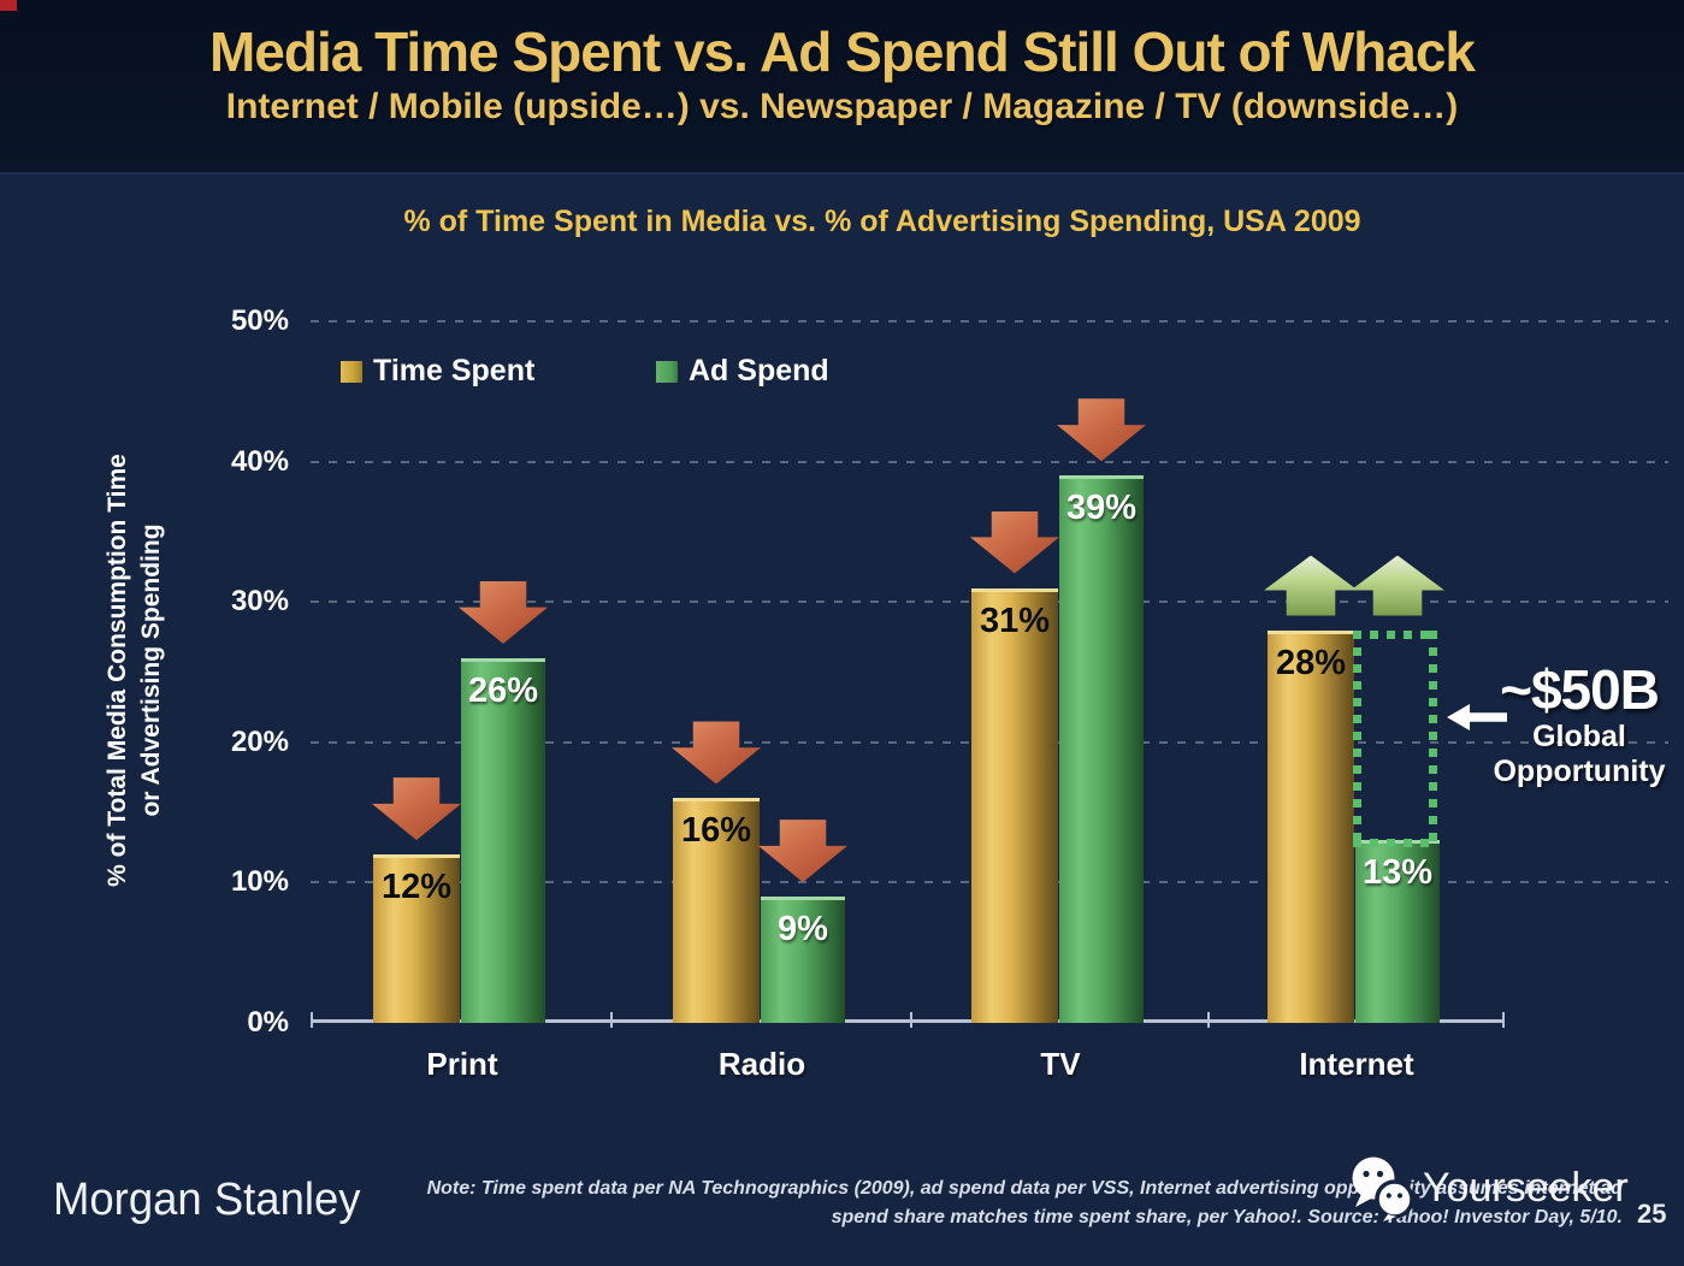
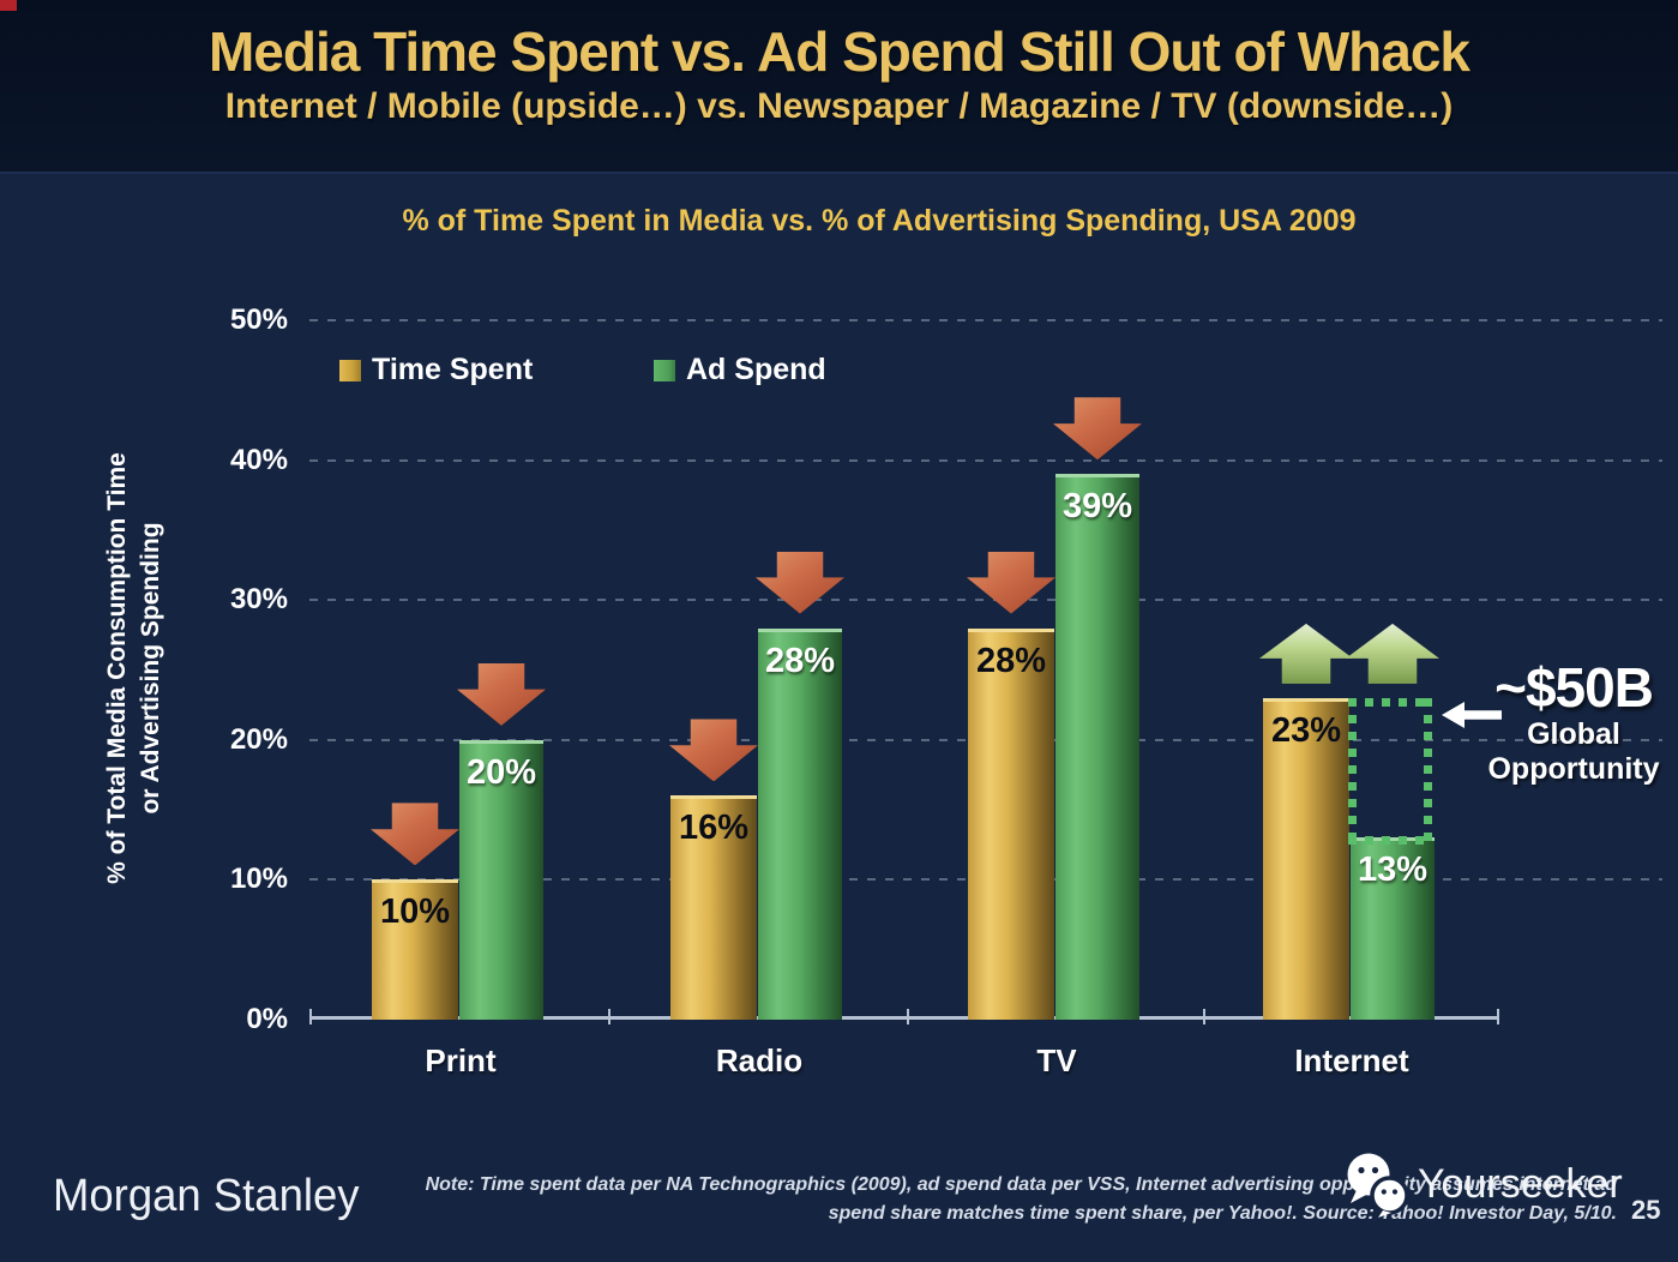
Time Spent/Print: 12% -> 10%
Ad Spend/Print: 26% -> 20%
Ad Spend/Radio: 9% -> 28%
Time Spent/TV: 31% -> 28%
Time Spent/Internet: 28% -> 23%
